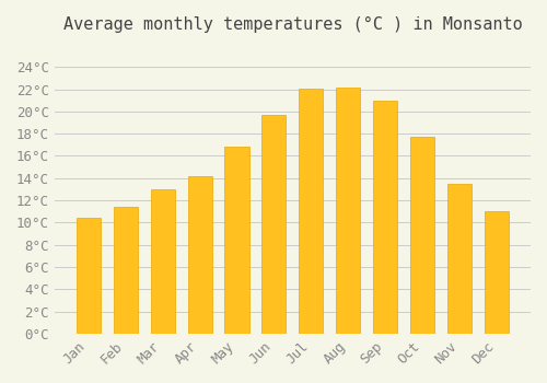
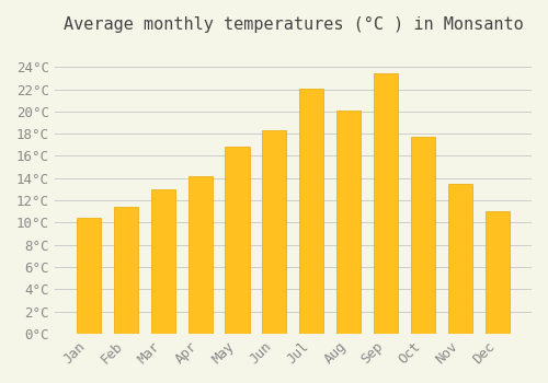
Jun: 19.7°C -> 18.3°C
Aug: 22.2°C -> 20.1°C
Sep: 21.0°C -> 23.4°C
